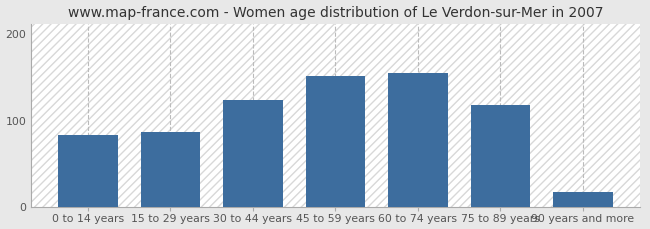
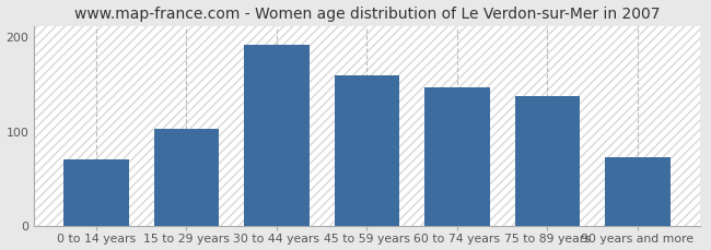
0 to 14 years: 82 -> 70
15 to 29 years: 86 -> 102
30 to 44 years: 122 -> 190
45 to 59 years: 150 -> 158
60 to 74 years: 153 -> 146
75 to 89 years: 117 -> 136
90 years and more: 17 -> 72
